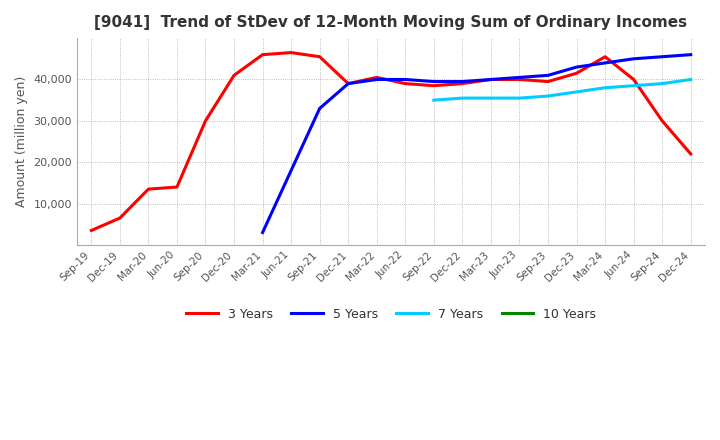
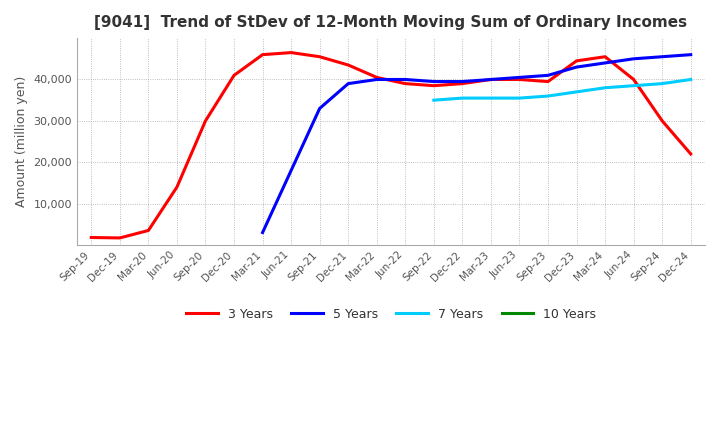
3 Years/Sep-19: 3,500 -> 1,800
3 Years/Dec-19: 6,500 -> 1,700
3 Years/Mar-20: 13,500 -> 3,500
3 Years/Dec-21: 39,000 -> 43,500
3 Years/Dec-23: 41,500 -> 44,500
